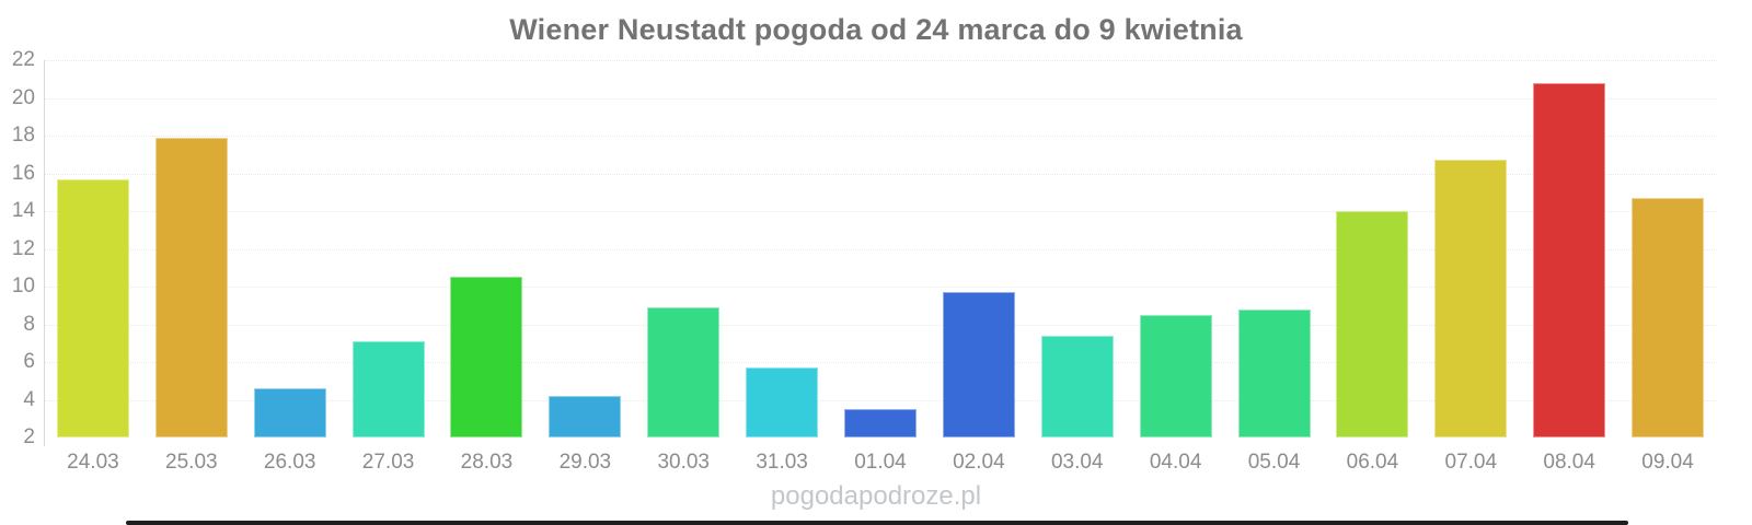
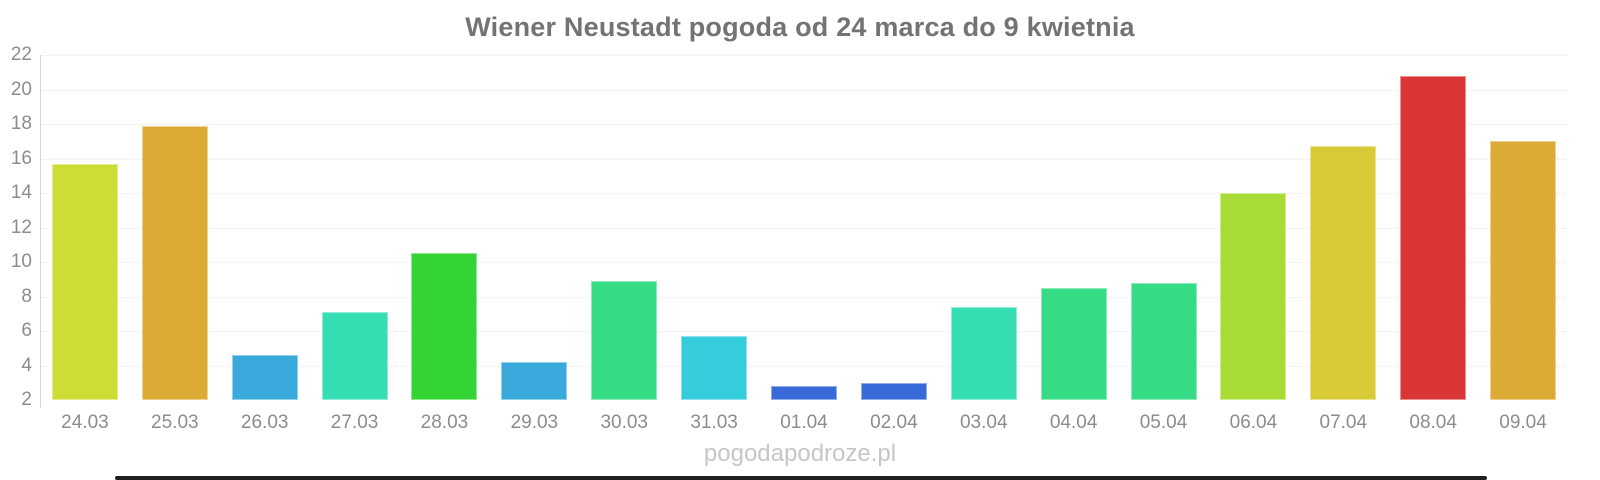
01.04: 3.5 -> 2.8
02.04: 9.7 -> 3.0
09.04: 14.7 -> 17.0
